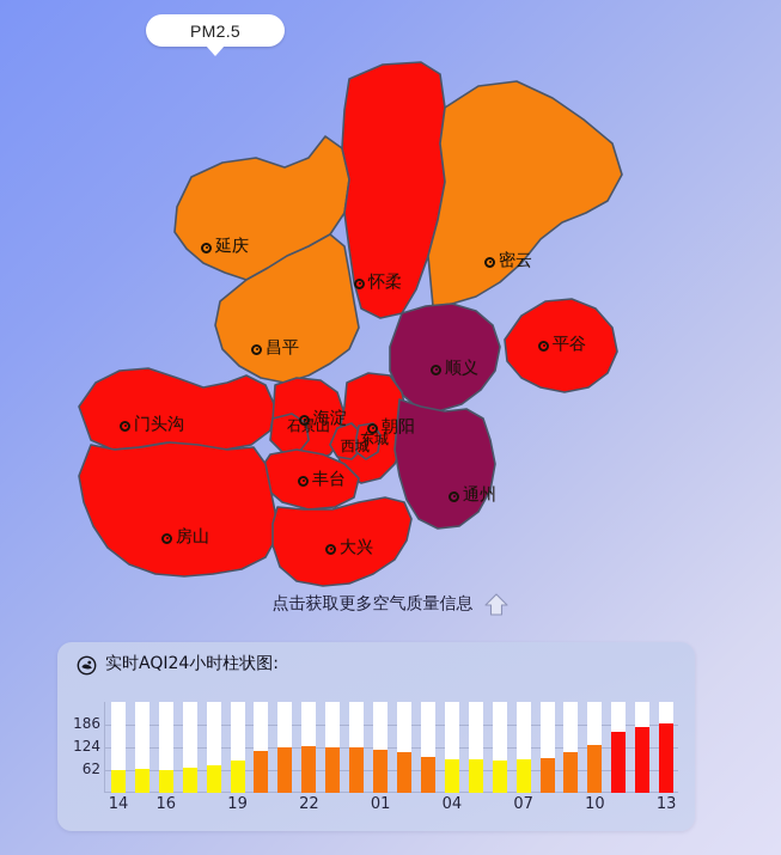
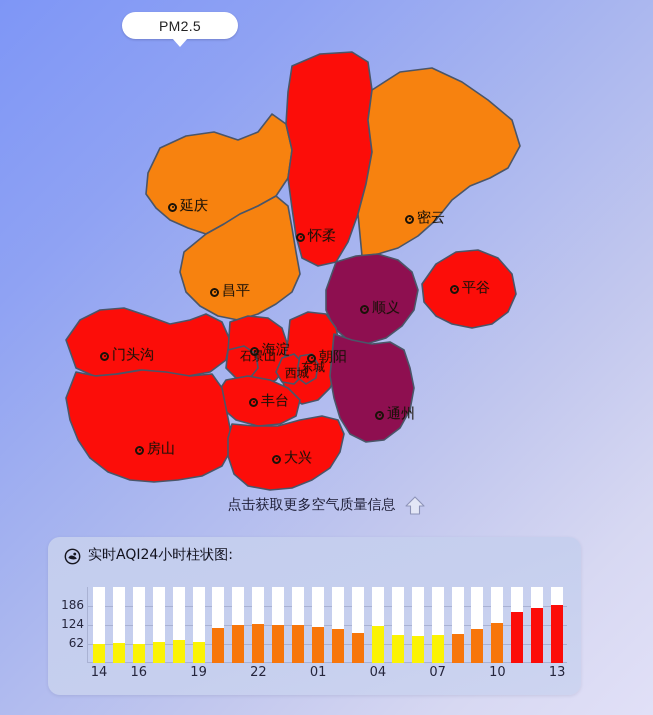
19: 90 -> 70
04: 90 -> 120
